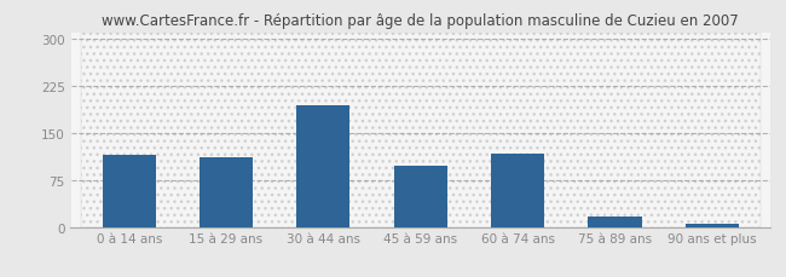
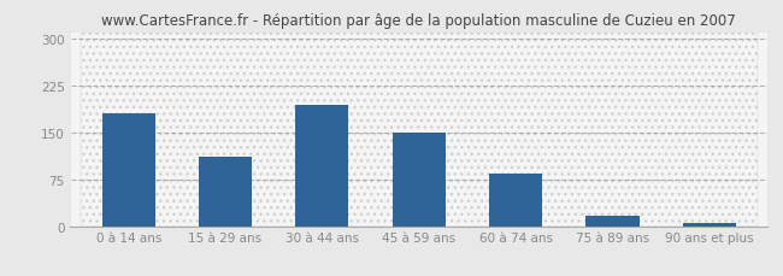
0 à 14 ans: 114 -> 180
45 à 59 ans: 98 -> 150
60 à 74 ans: 116 -> 83
